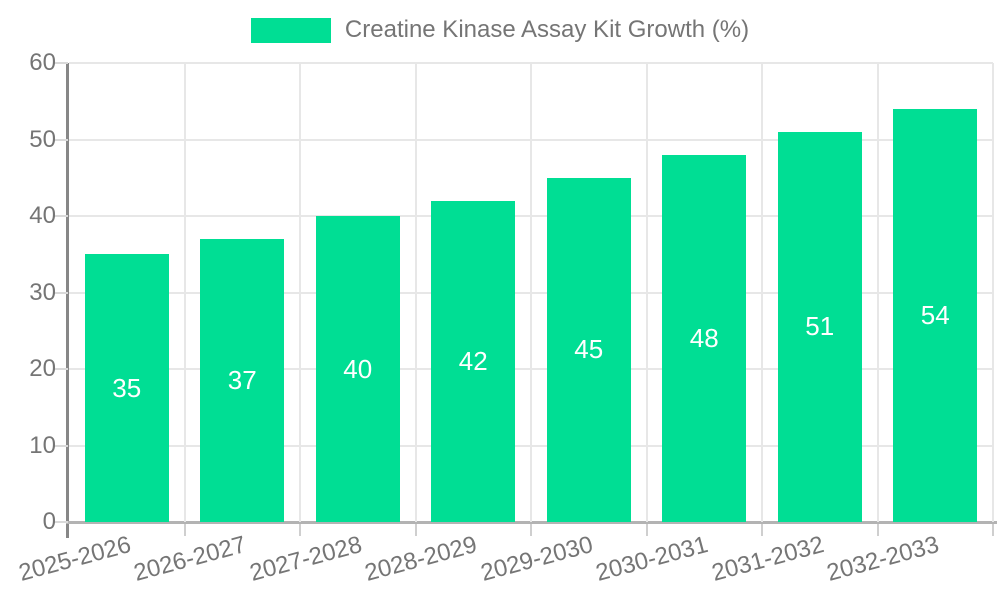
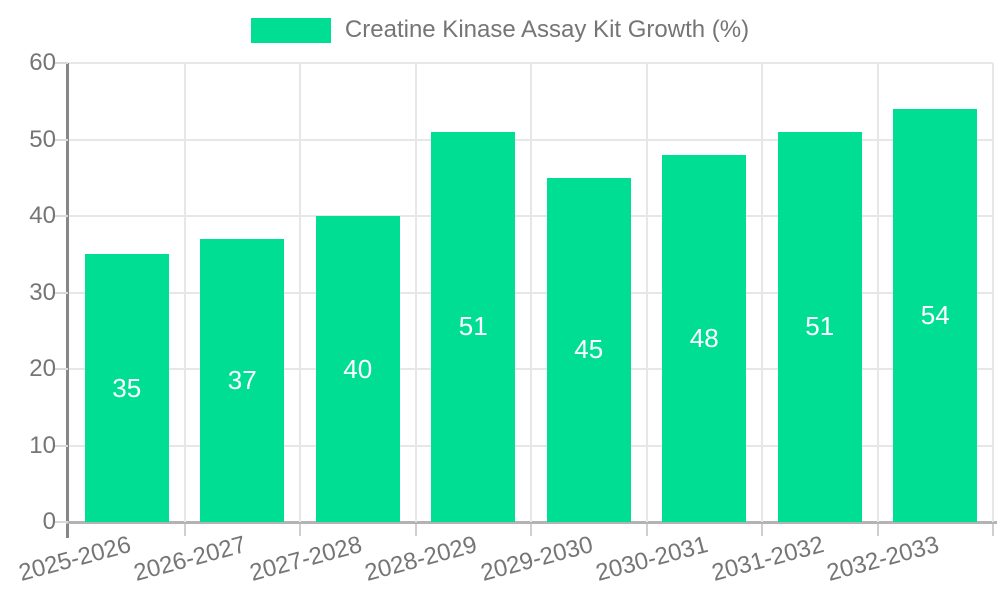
2028-2029: 42 -> 51
